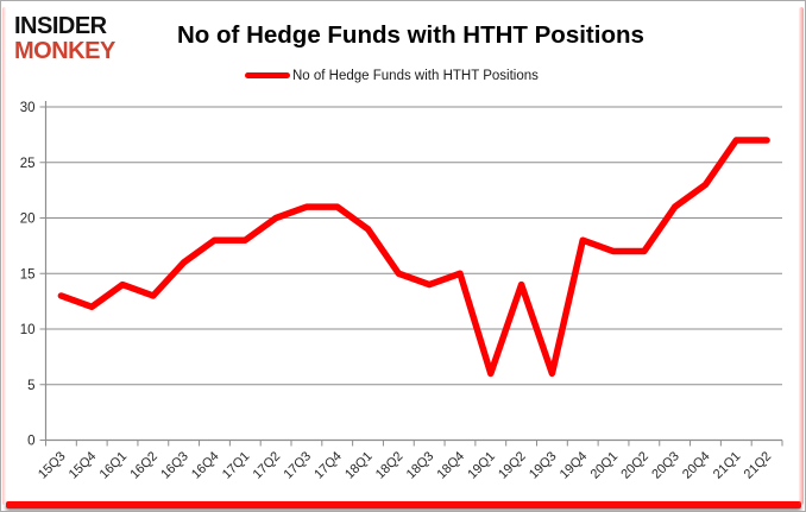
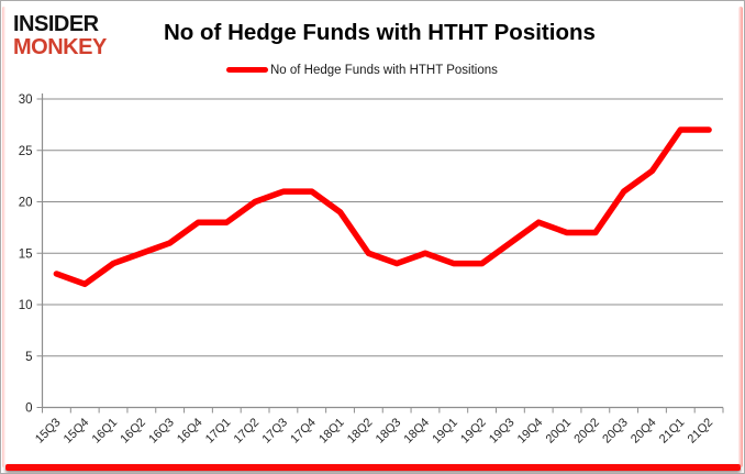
16Q2: 13 -> 15
19Q1: 6 -> 14
19Q3: 6 -> 16
